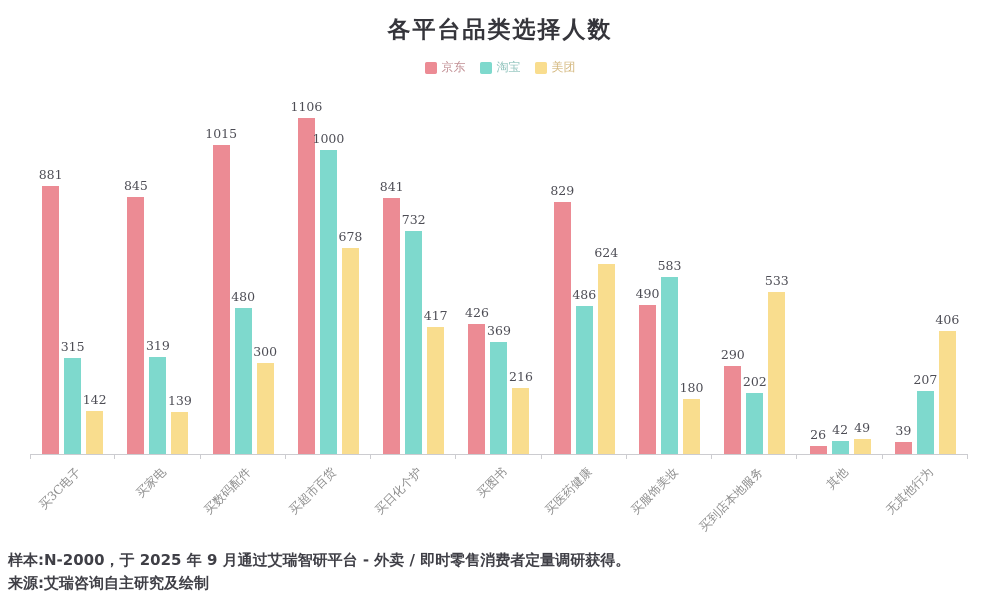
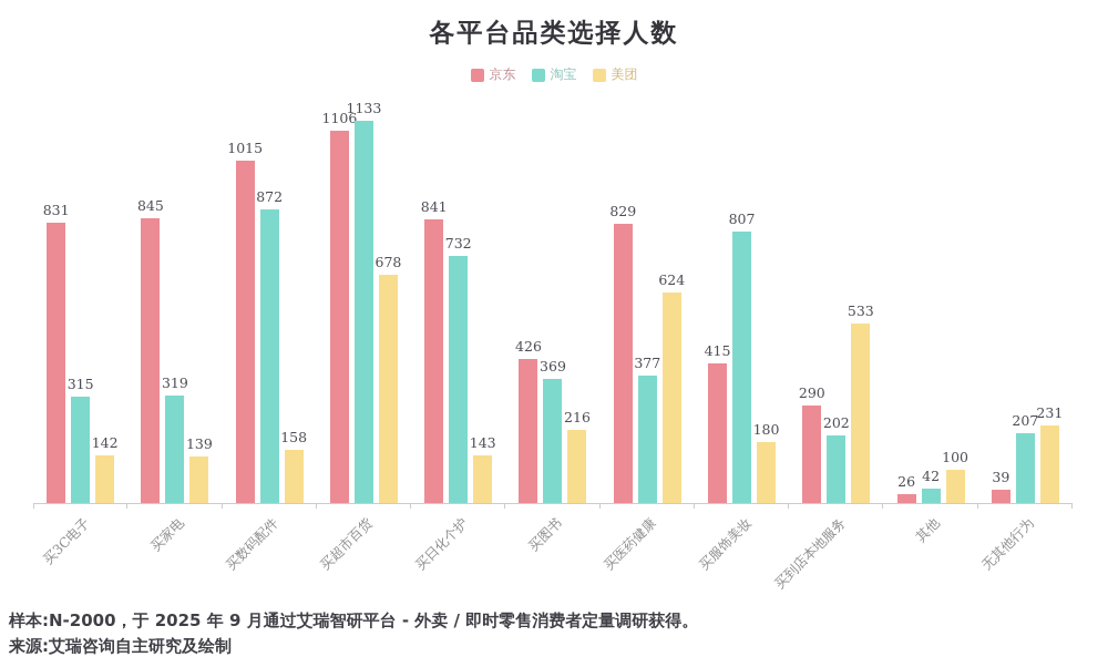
京东/买3C电子: 881 -> 831
淘宝/买数码配件: 480 -> 872
美团/买数码配件: 300 -> 158
淘宝/买超市百货: 1000 -> 1133
美团/买日化个护: 417 -> 143
淘宝/买医药健康: 486 -> 377
京东/买服饰美妆: 490 -> 415
淘宝/买服饰美妆: 583 -> 807
美团/其他: 49 -> 100
美团/无其他行为: 406 -> 231
